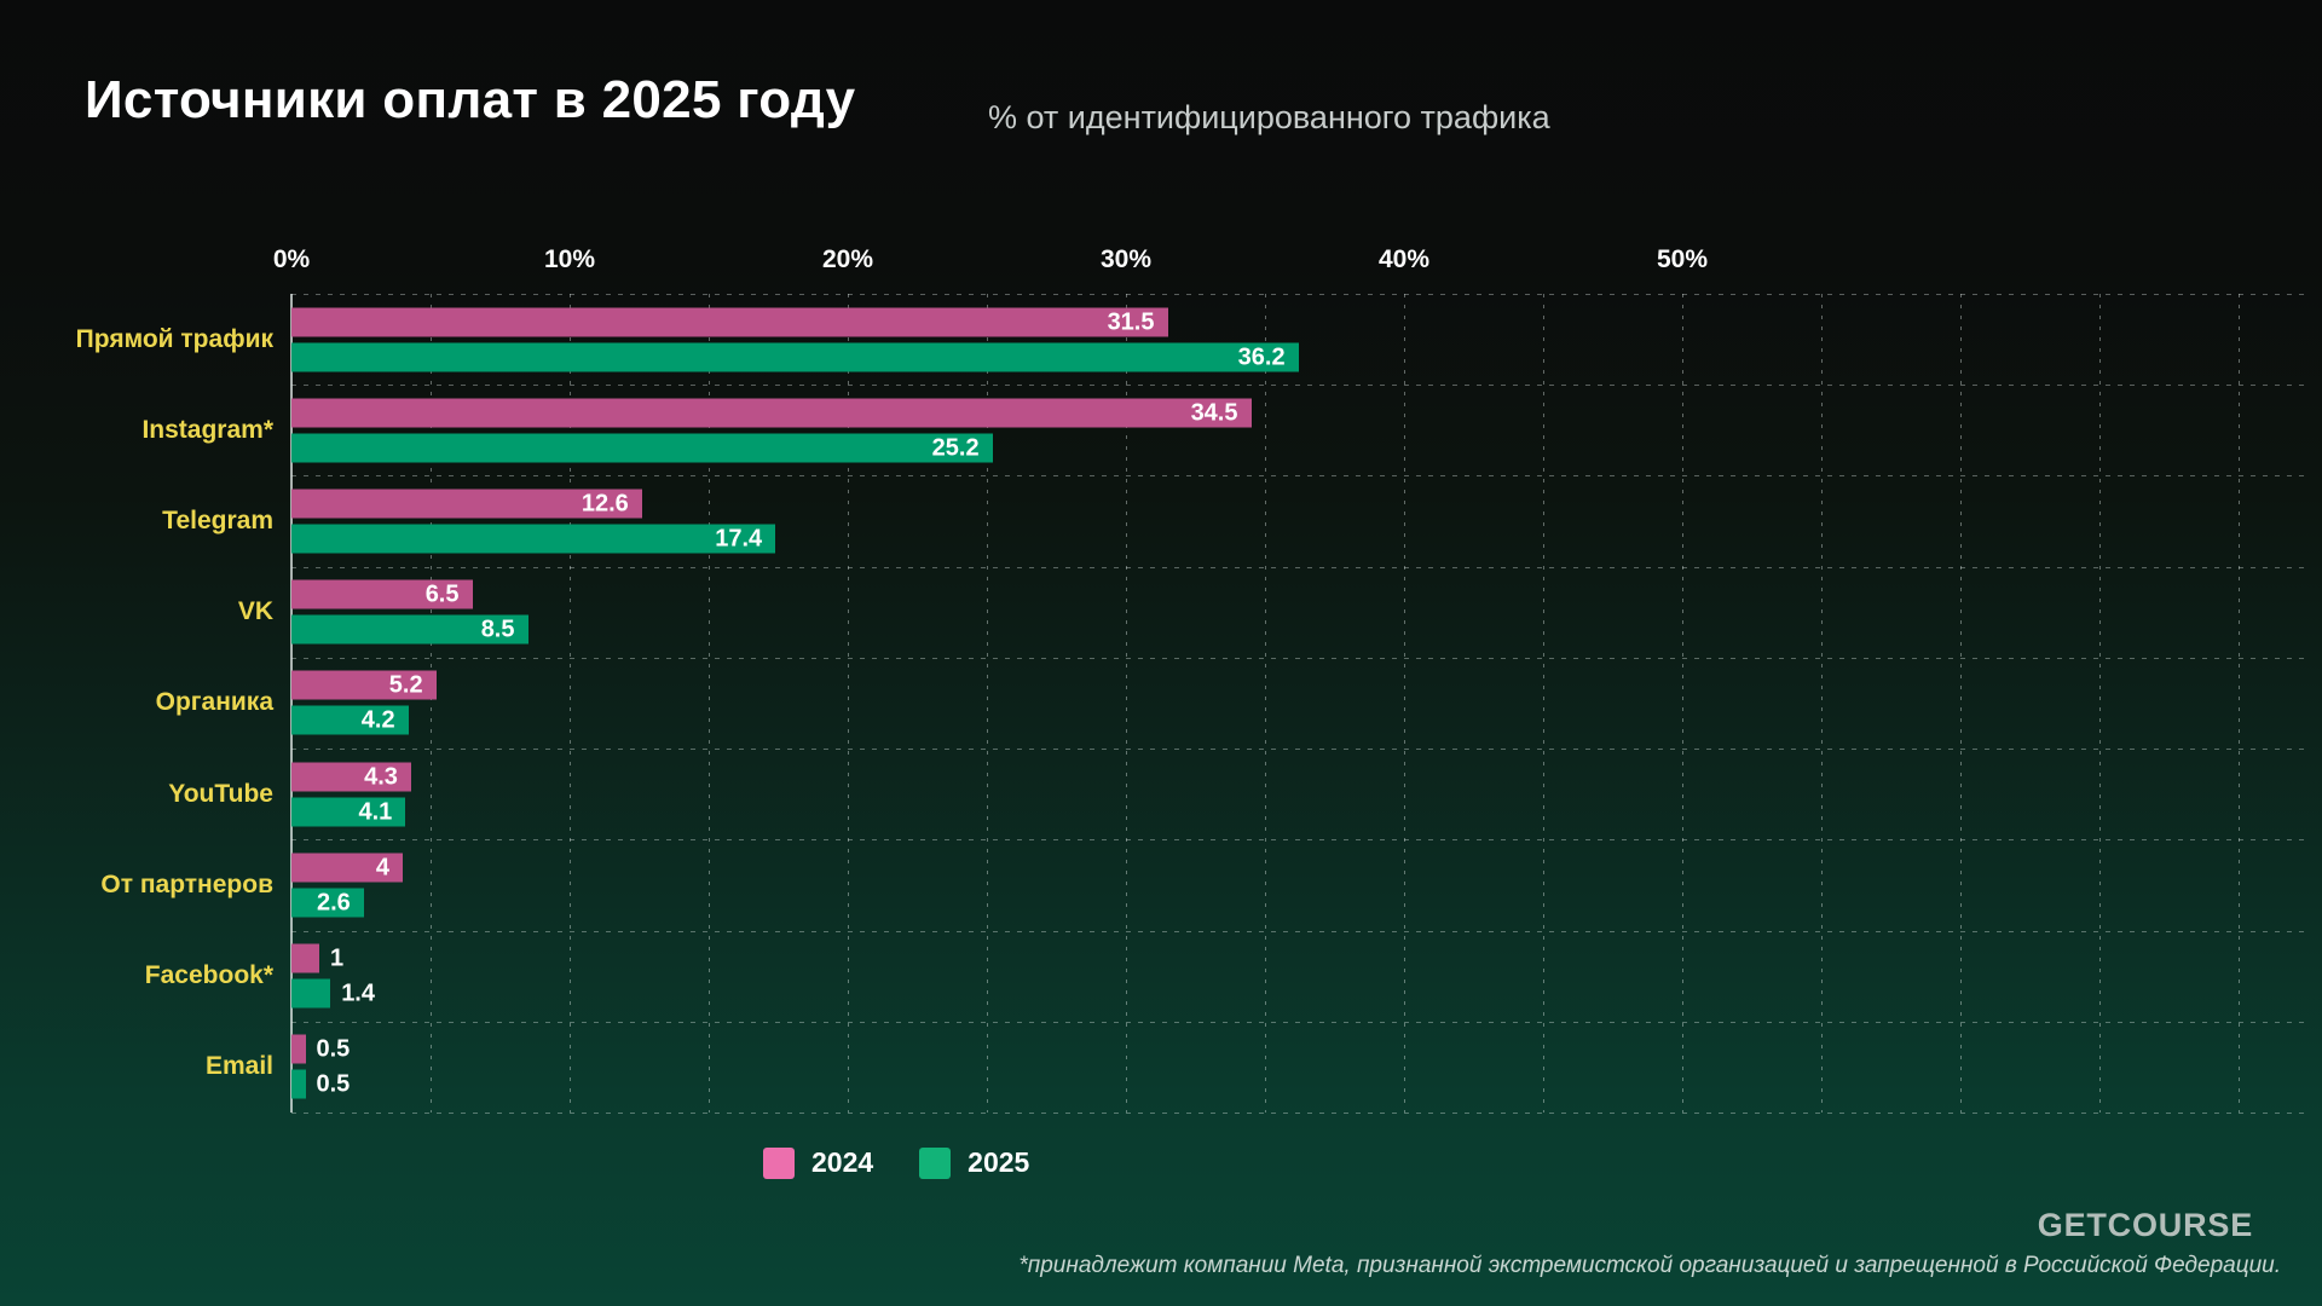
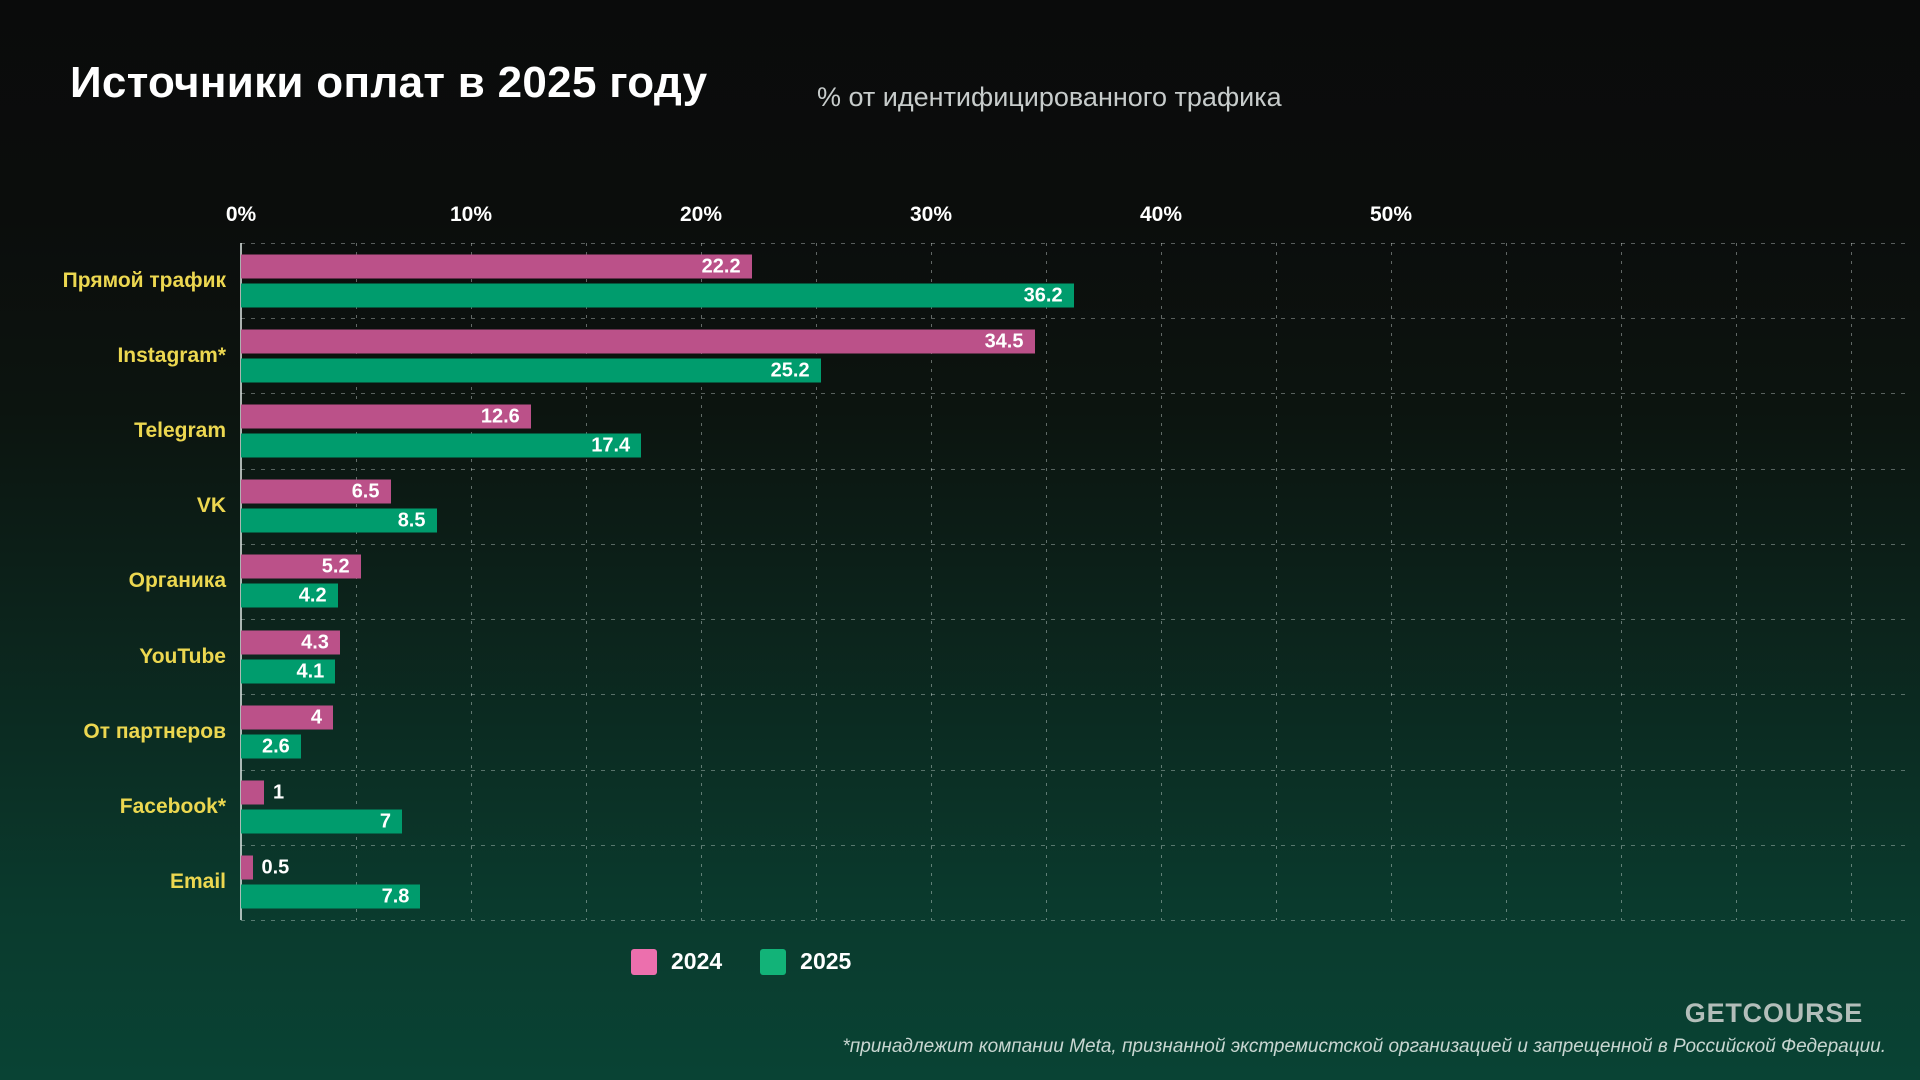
2024/Прямой трафик: 31.5 -> 22.2
2025/Facebook*: 1.4 -> 7
2025/Email: 0.5 -> 7.8
